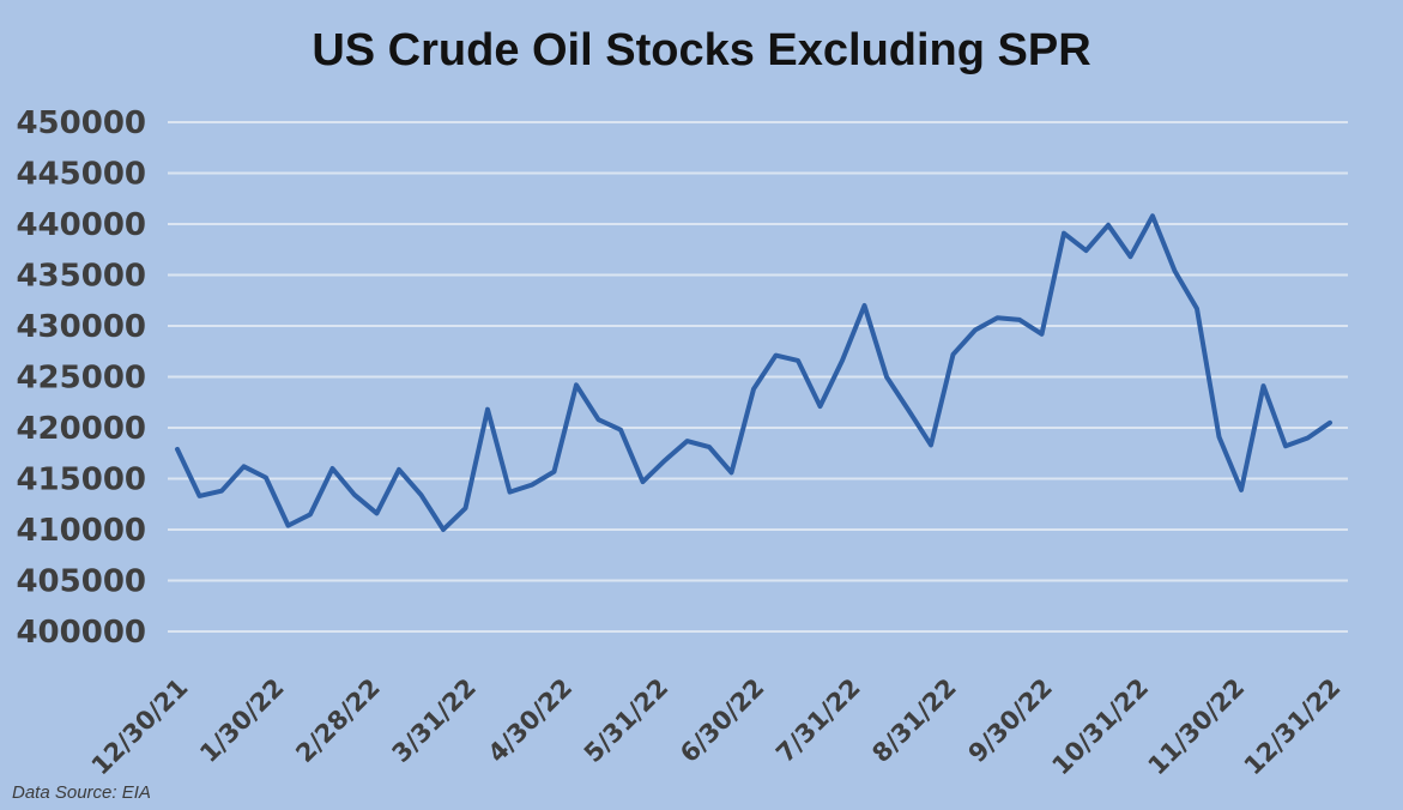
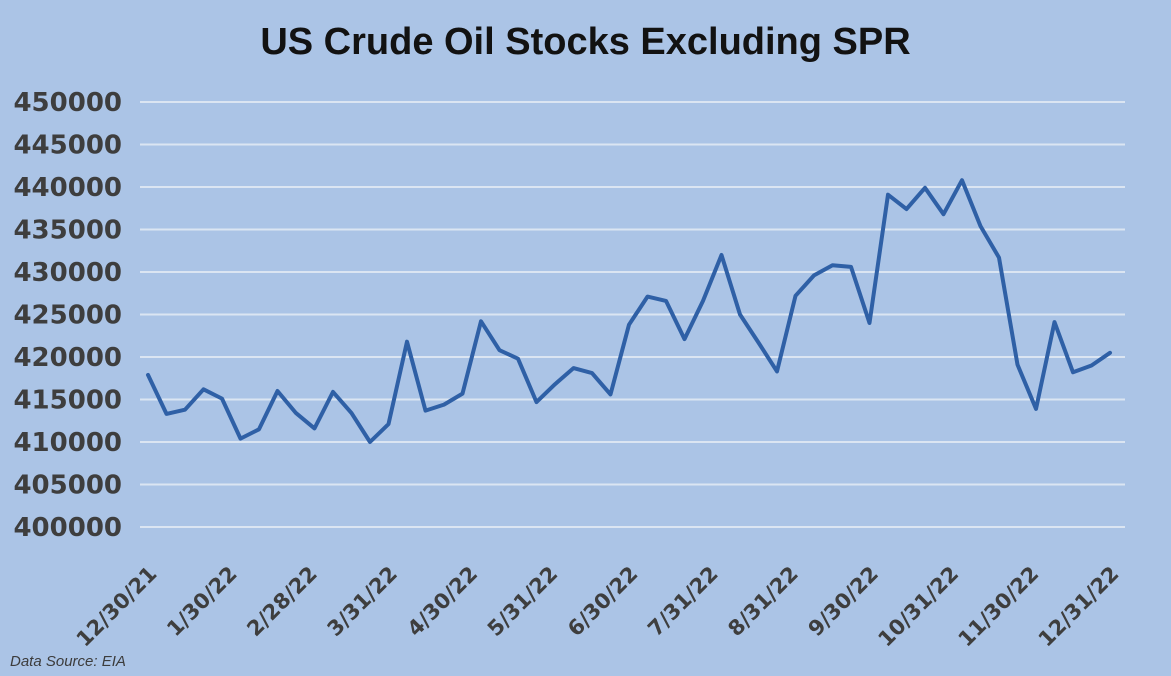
9/30/22: 429000 -> 424000
